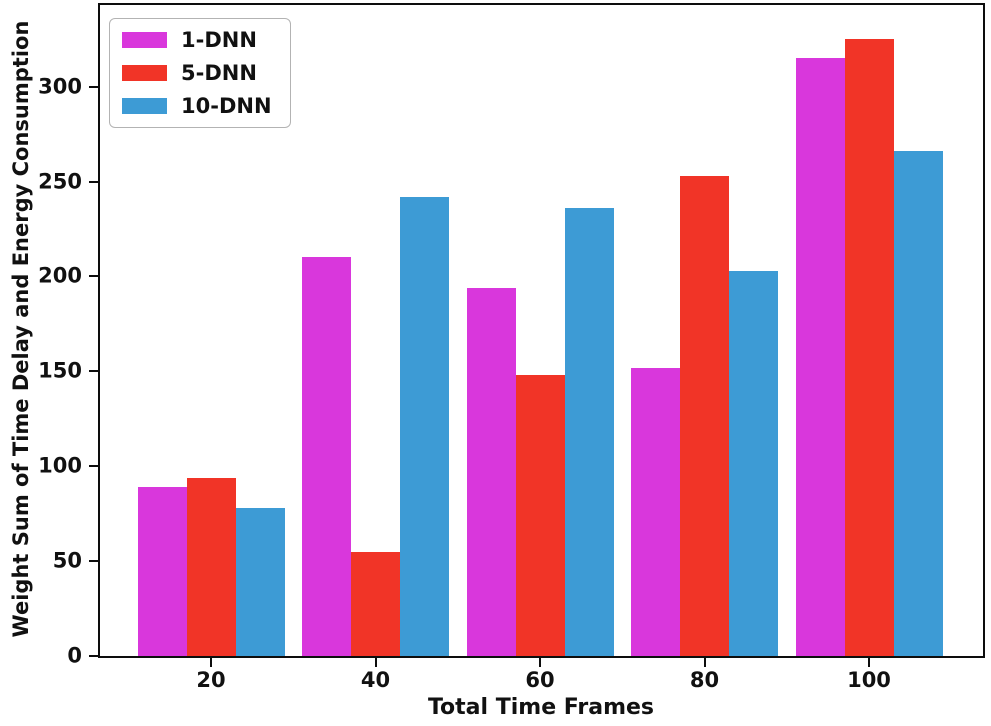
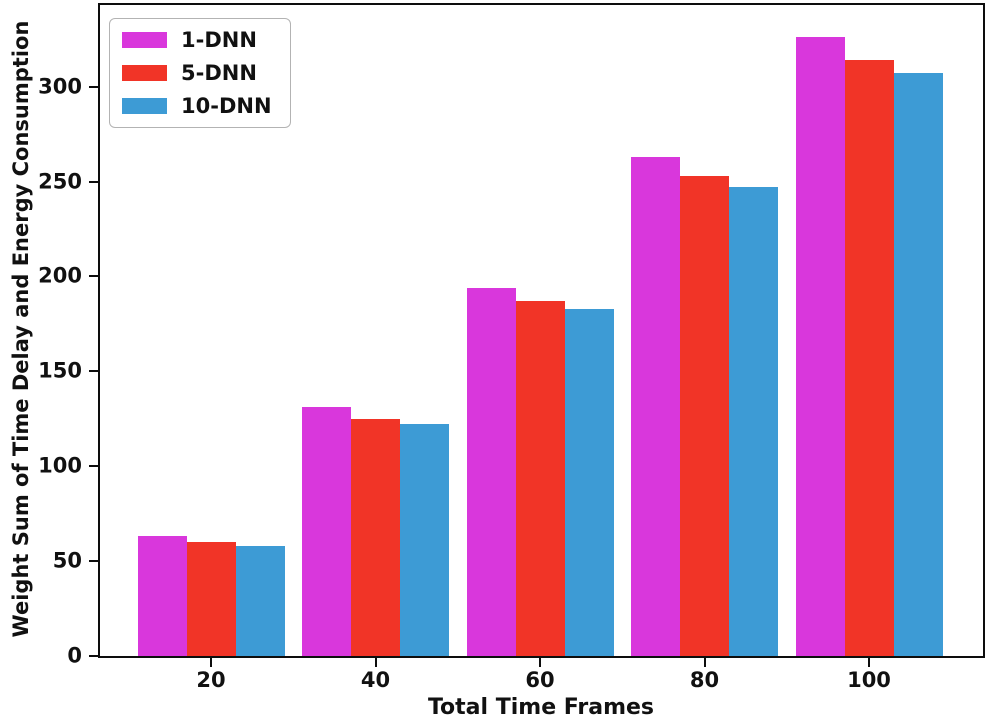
1-DNN/20: 89 -> 63
5-DNN/20: 94 -> 60
10-DNN/20: 78 -> 58
1-DNN/40: 210 -> 131
5-DNN/40: 55 -> 125
10-DNN/40: 242 -> 122
5-DNN/60: 148 -> 187
10-DNN/60: 236 -> 183
1-DNN/80: 152 -> 263
10-DNN/80: 203 -> 247
1-DNN/100: 315 -> 326
5-DNN/100: 325 -> 314
10-DNN/100: 266 -> 307
